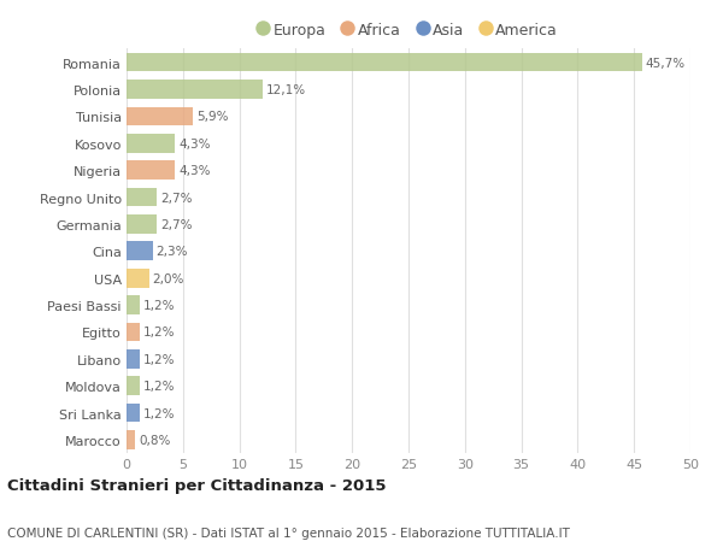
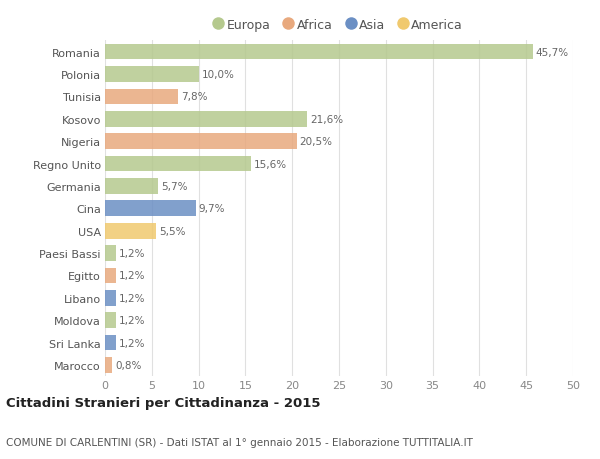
Polonia: 12,1% -> 10,0%
Tunisia: 5,9% -> 7,8%
Kosovo: 4,3% -> 21,6%
Nigeria: 4,3% -> 20,5%
Regno Unito: 2,7% -> 15,6%
Germania: 2,7% -> 5,7%
Cina: 2,3% -> 9,7%
USA: 2,0% -> 5,5%
